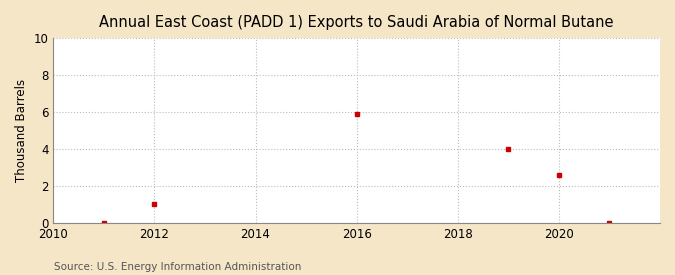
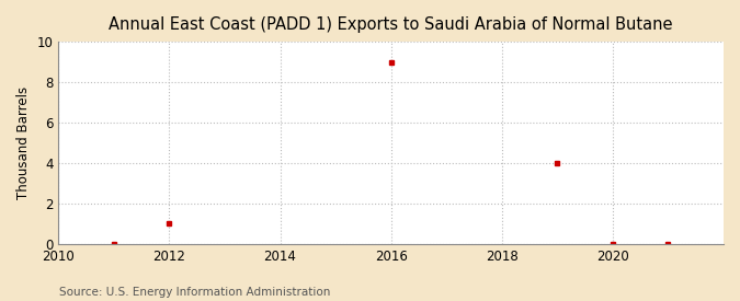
2016: 5.9 -> 9.0
2020: 2.6 -> 0.0
